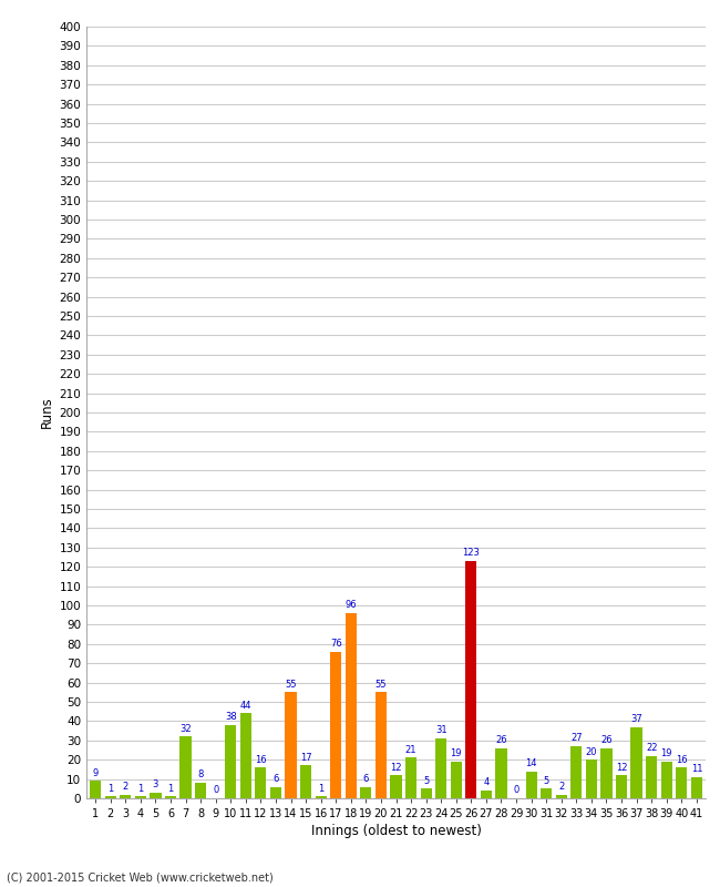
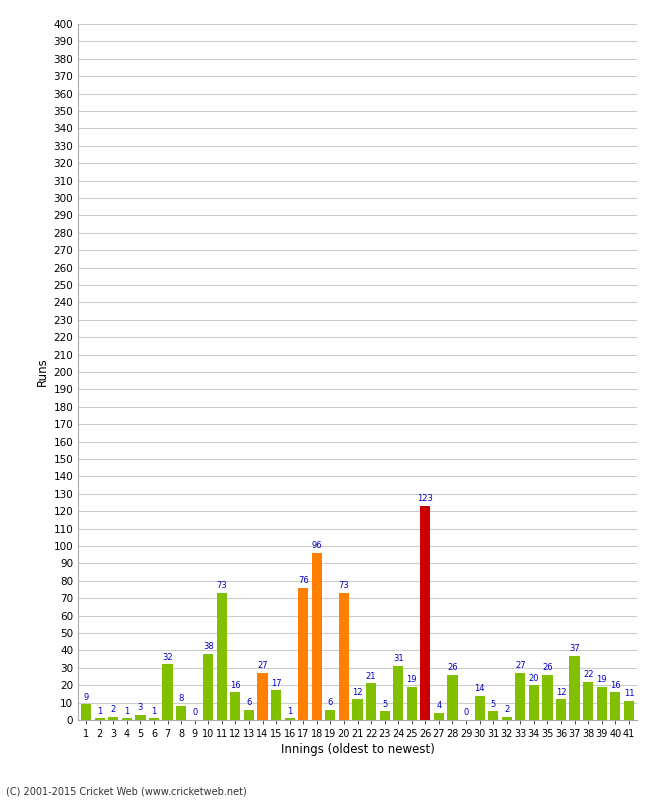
11: 44 -> 73
14: 55 -> 27
20: 55 -> 73
